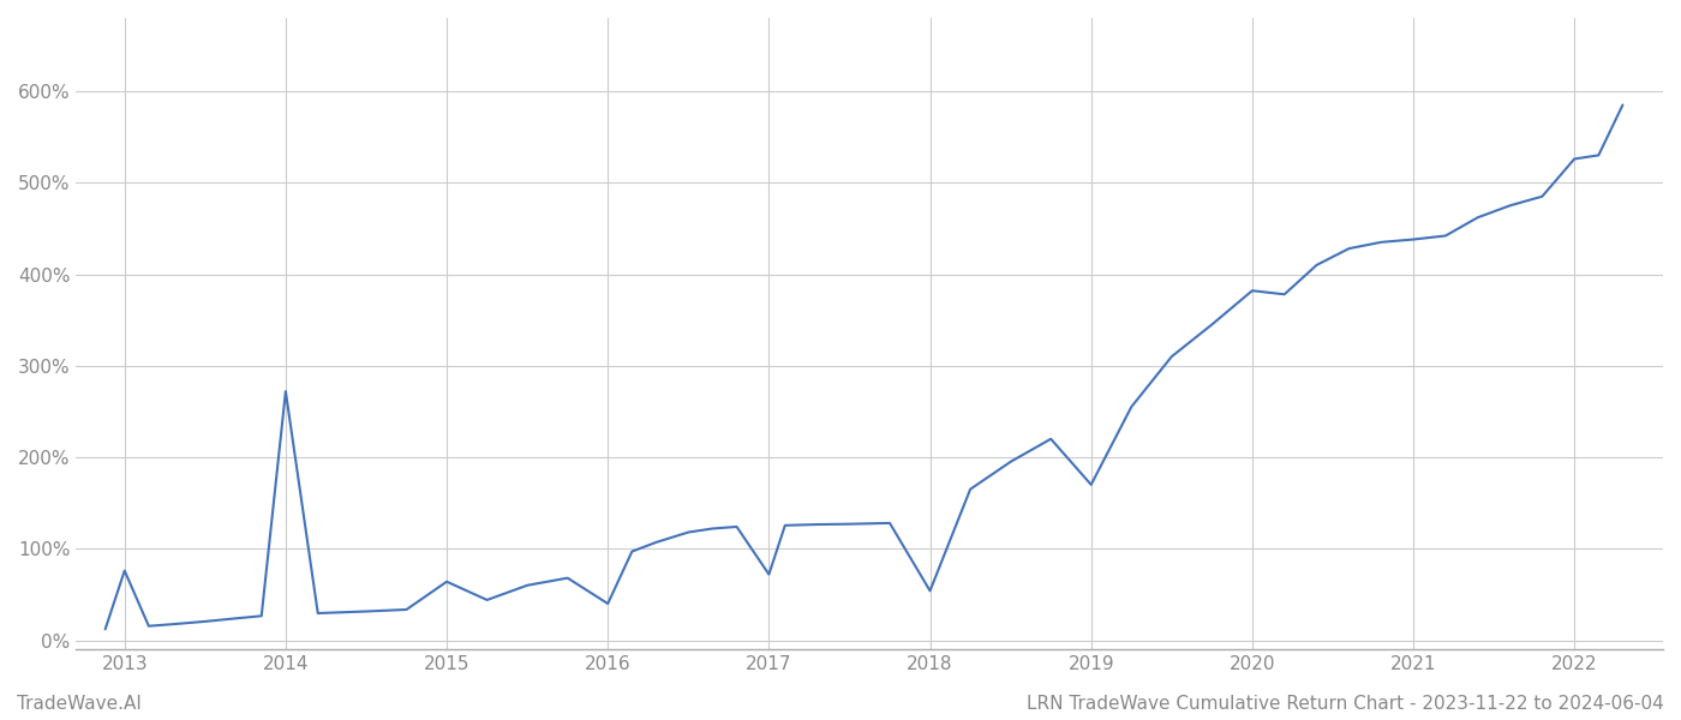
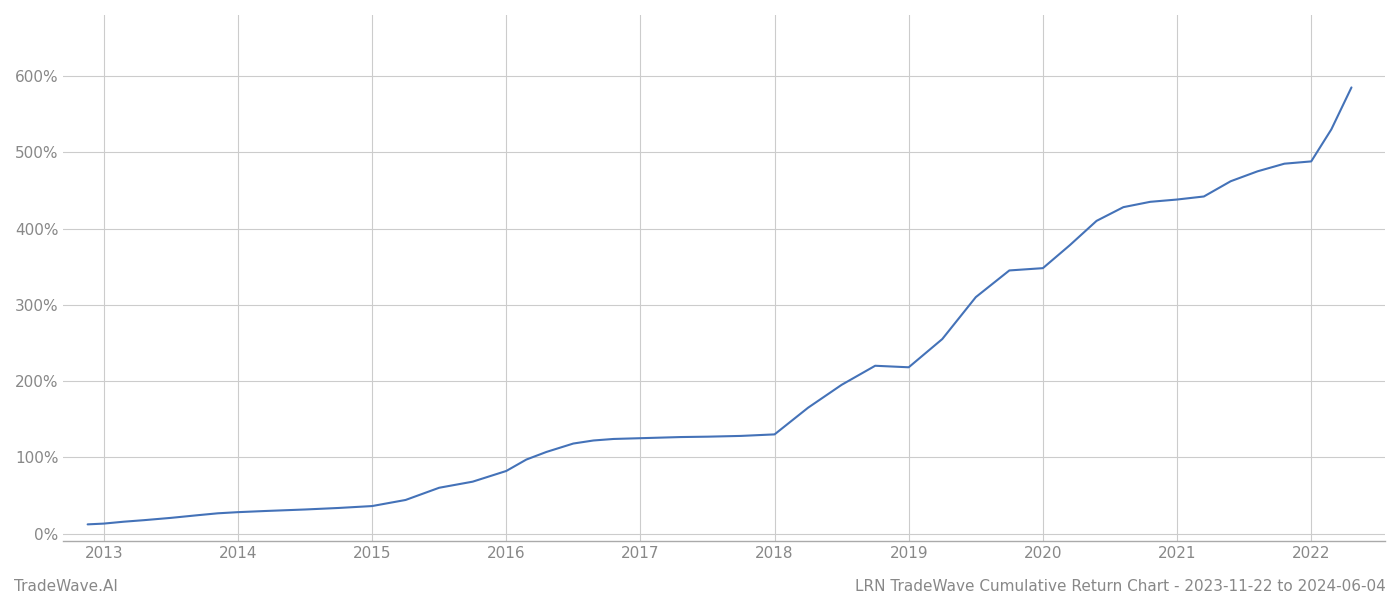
2013: 76% -> 13%
2014: 272% -> 28%
2015: 64% -> 36%
2016: 40% -> 82%
2017: 72% -> 125%
2018: 54% -> 130%
2019: 170% -> 218%
2020: 382% -> 348%
2022: 526% -> 488%
